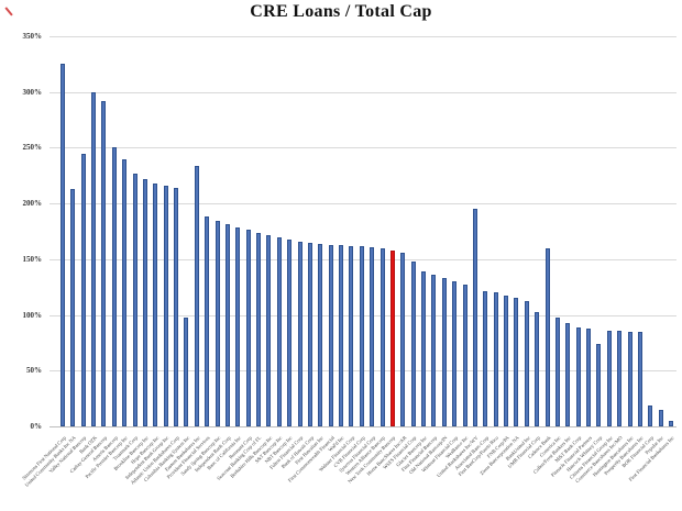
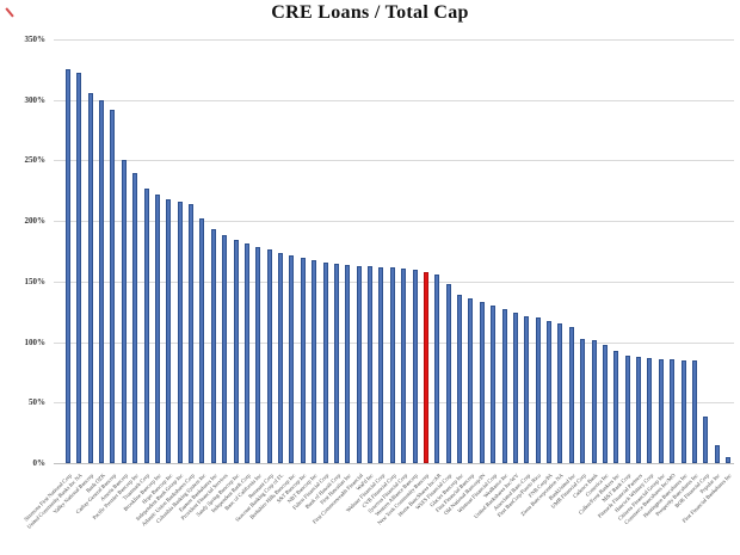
United Community Banks Inc NA: 213% -> 322%
Valley National Bancorp: 245% -> 306%
Columbia Banking System Inc: 98% -> 202%
Eastern Bankshares Inc: 234% -> 193%
United Bankshares Inc/WV: 195% -> 124%
Cadence Bank: 160% -> 102%
Hancock Whitney Corp: 74% -> 87%
BOK Financial Corp: 19% -> 38%
